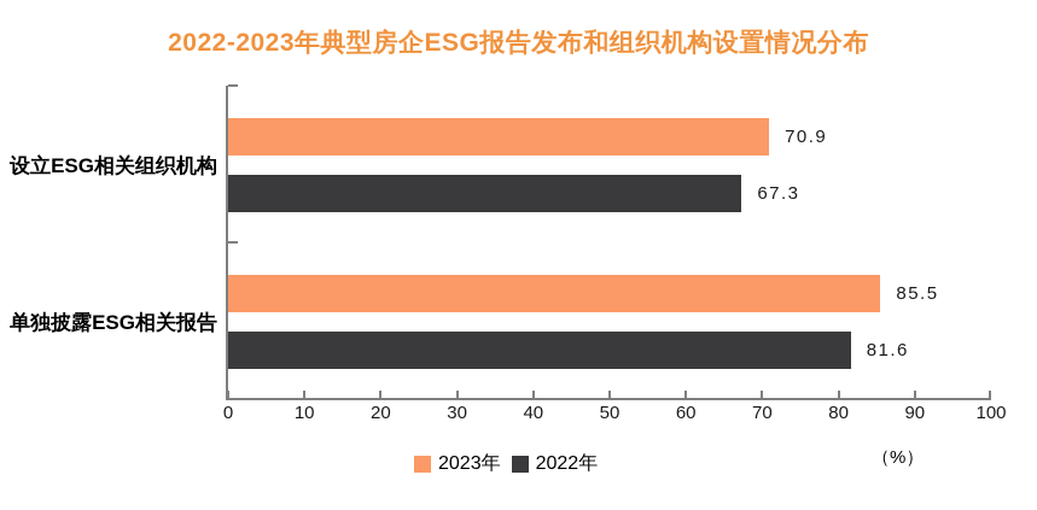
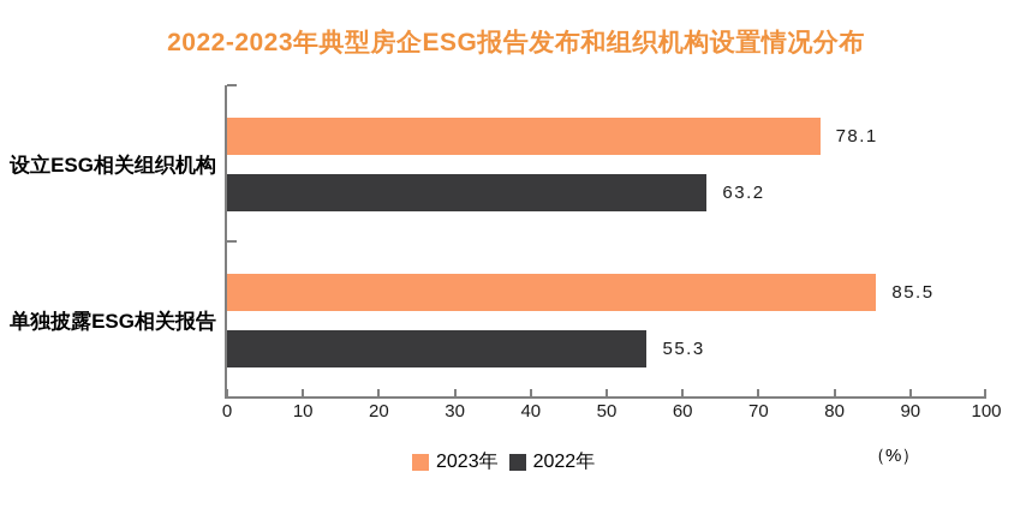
2023年/设立ESG相关组织机构: 70.9 -> 78.1
2022年/设立ESG相关组织机构: 67.3 -> 63.2
2022年/单独披露ESG相关报告: 81.6 -> 55.3
